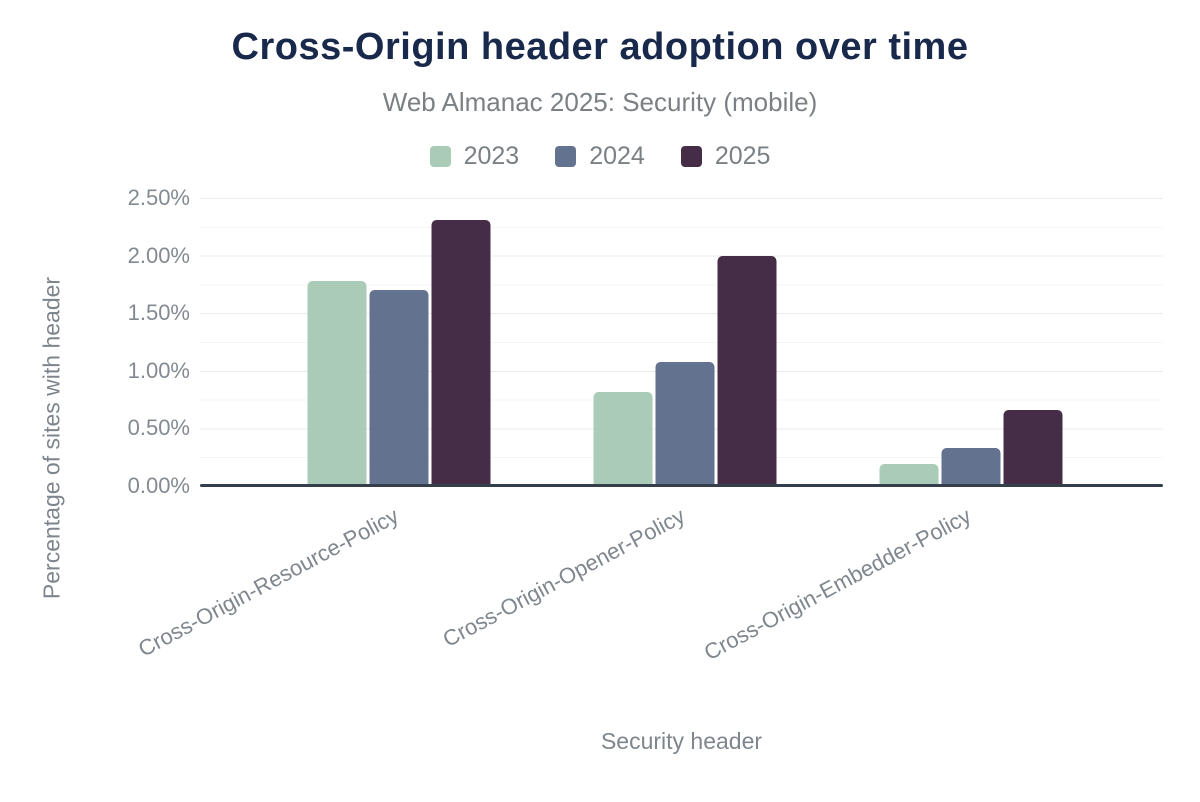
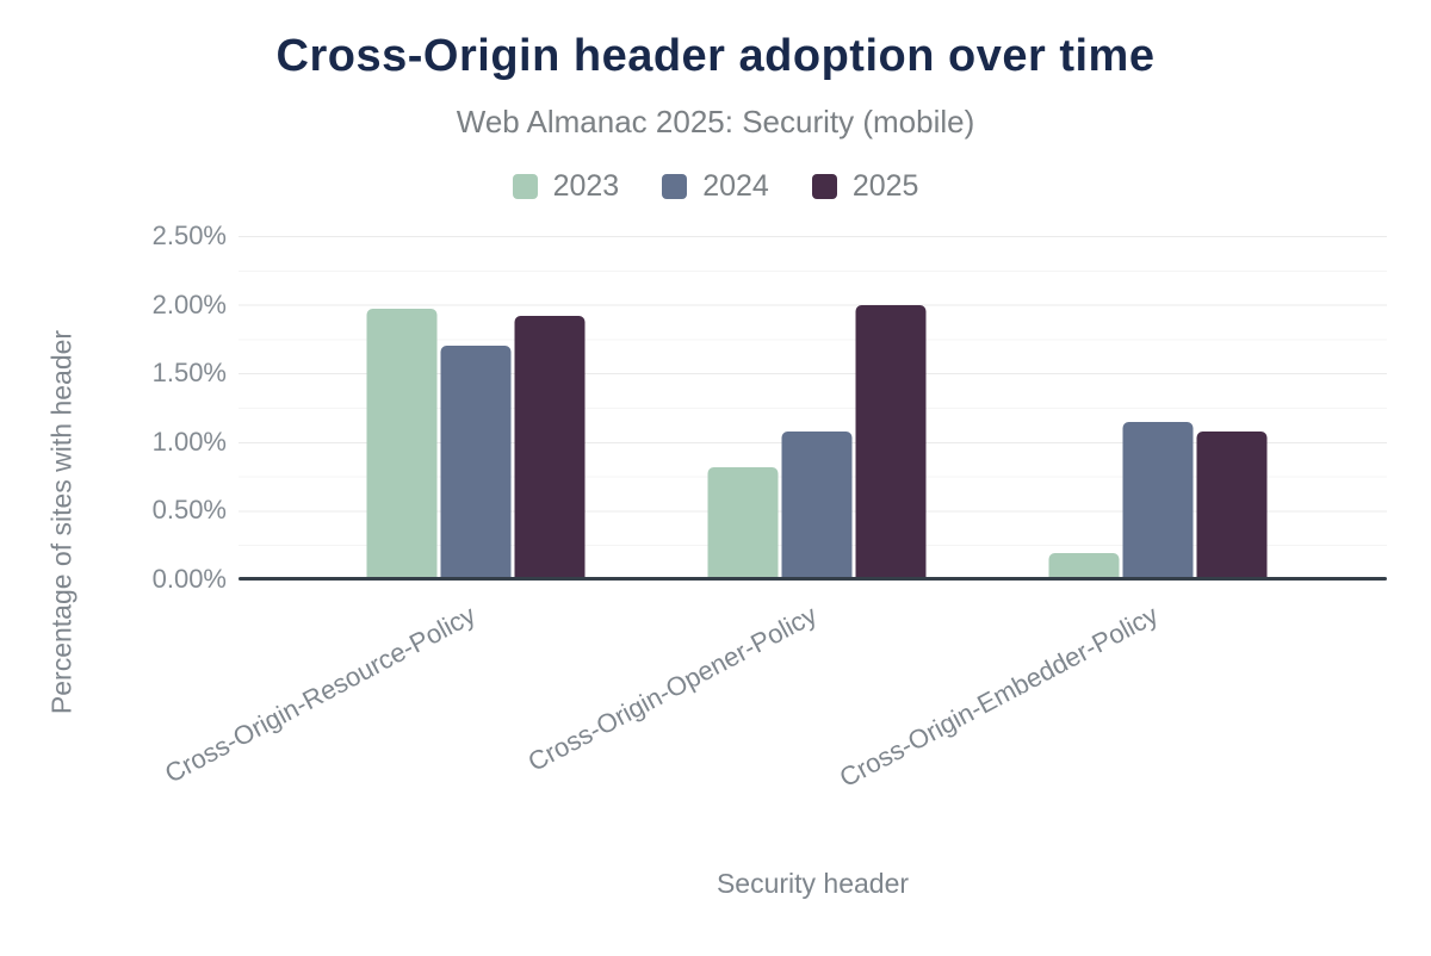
2023/Cross-Origin-Resource-Policy: 1.78% -> 1.97%
2025/Cross-Origin-Resource-Policy: 2.31% -> 1.92%
2024/Cross-Origin-Embedder-Policy: 0.33% -> 1.15%
2025/Cross-Origin-Embedder-Policy: 0.66% -> 1.08%
